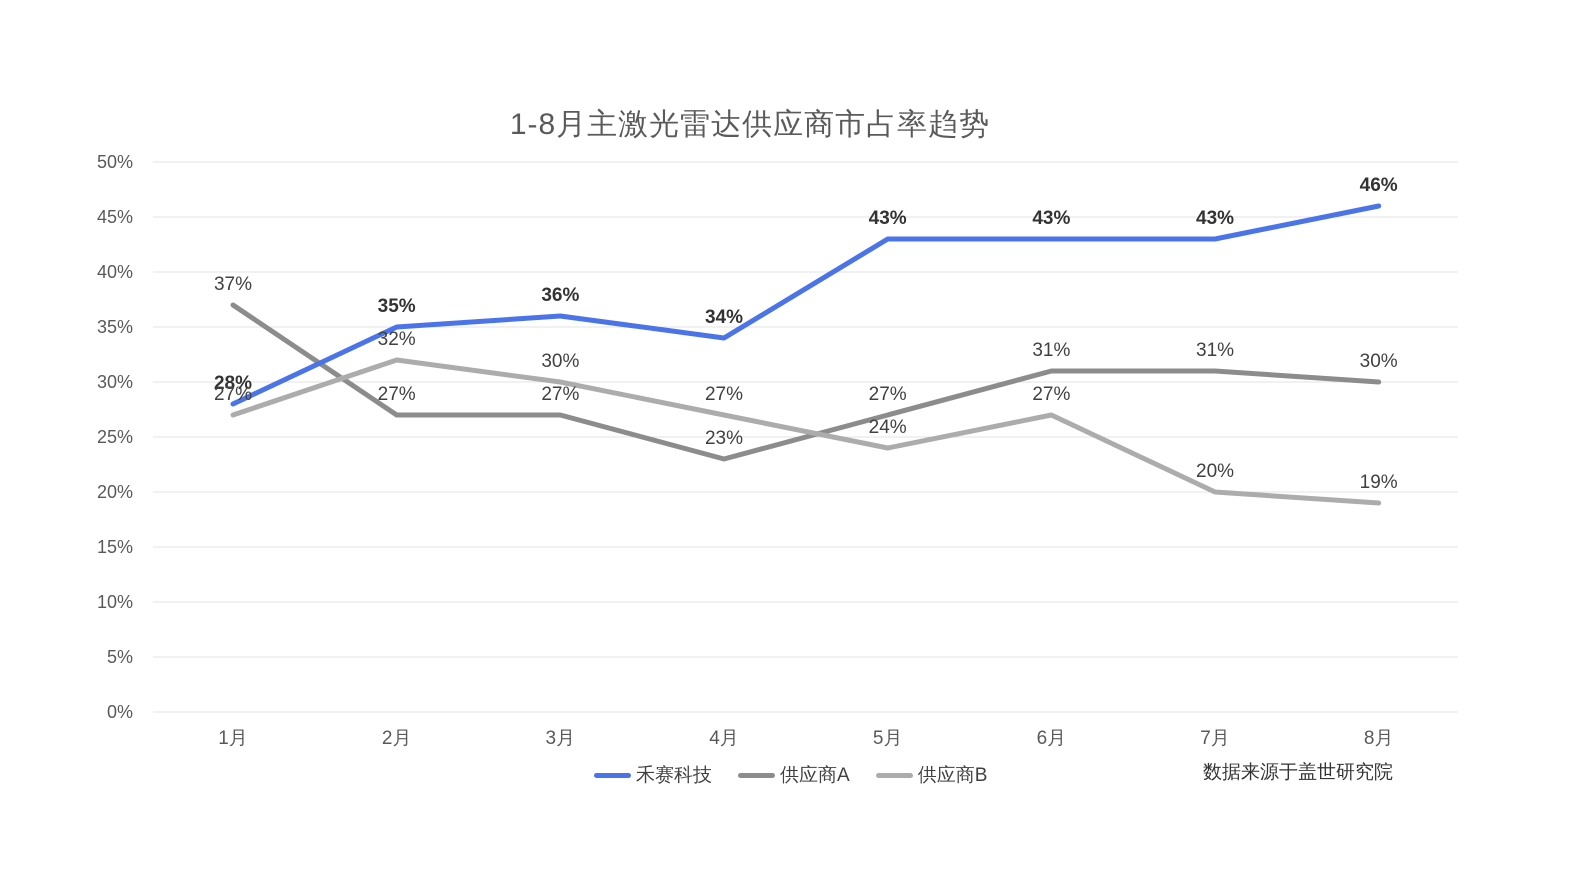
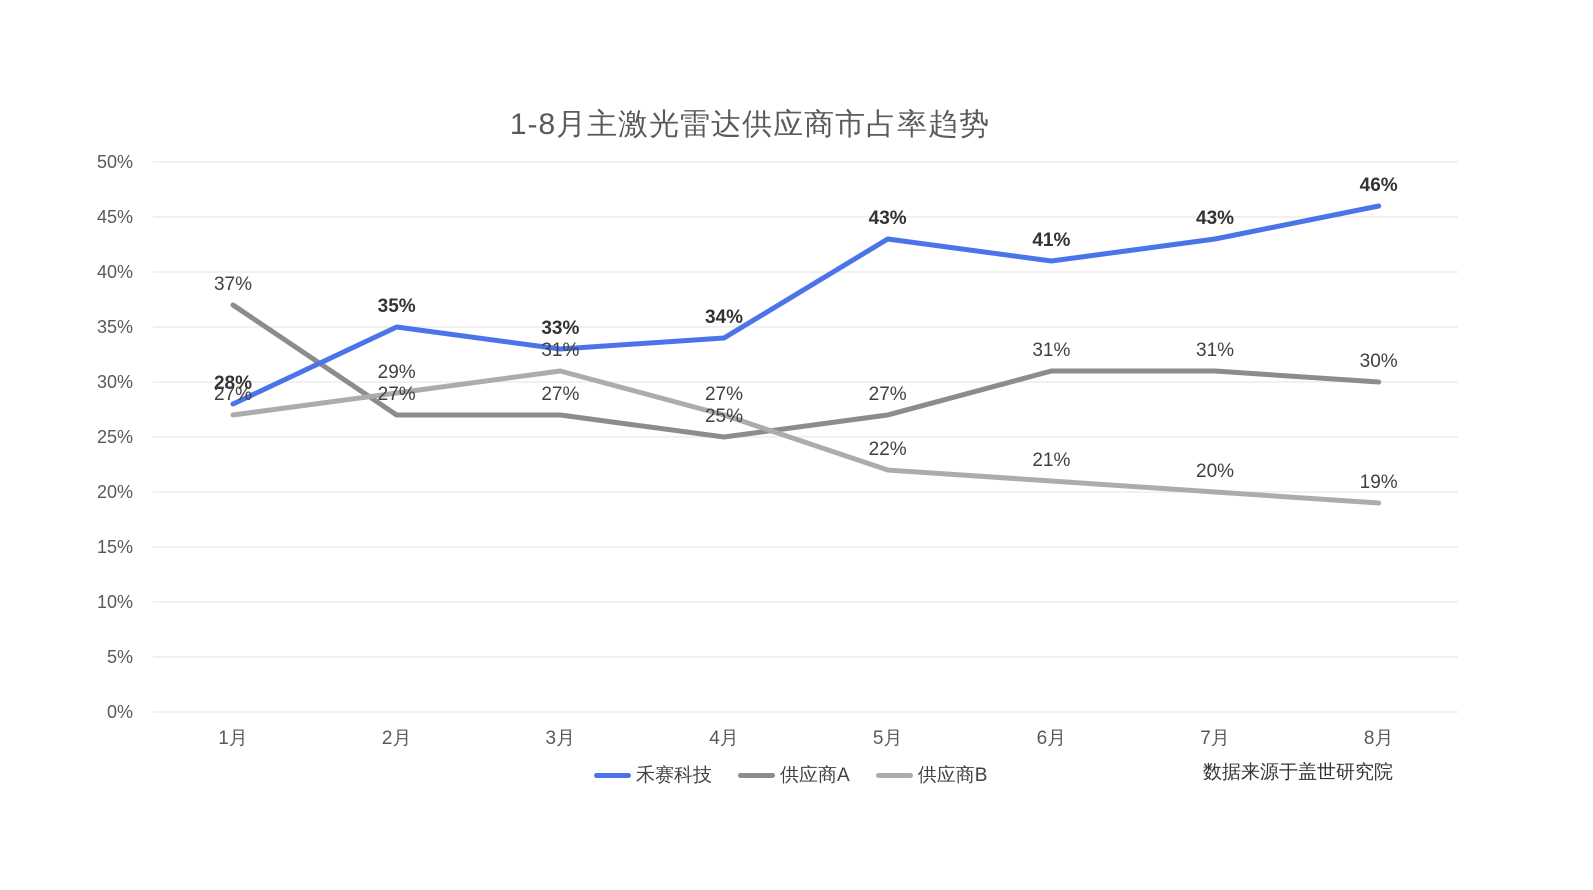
供应商B/2月: 32% -> 29%
禾赛科技/3月: 36% -> 33%
供应商B/3月: 30% -> 31%
供应商A/4月: 23% -> 25%
供应商B/5月: 24% -> 22%
禾赛科技/6月: 43% -> 41%
供应商B/6月: 27% -> 21%
